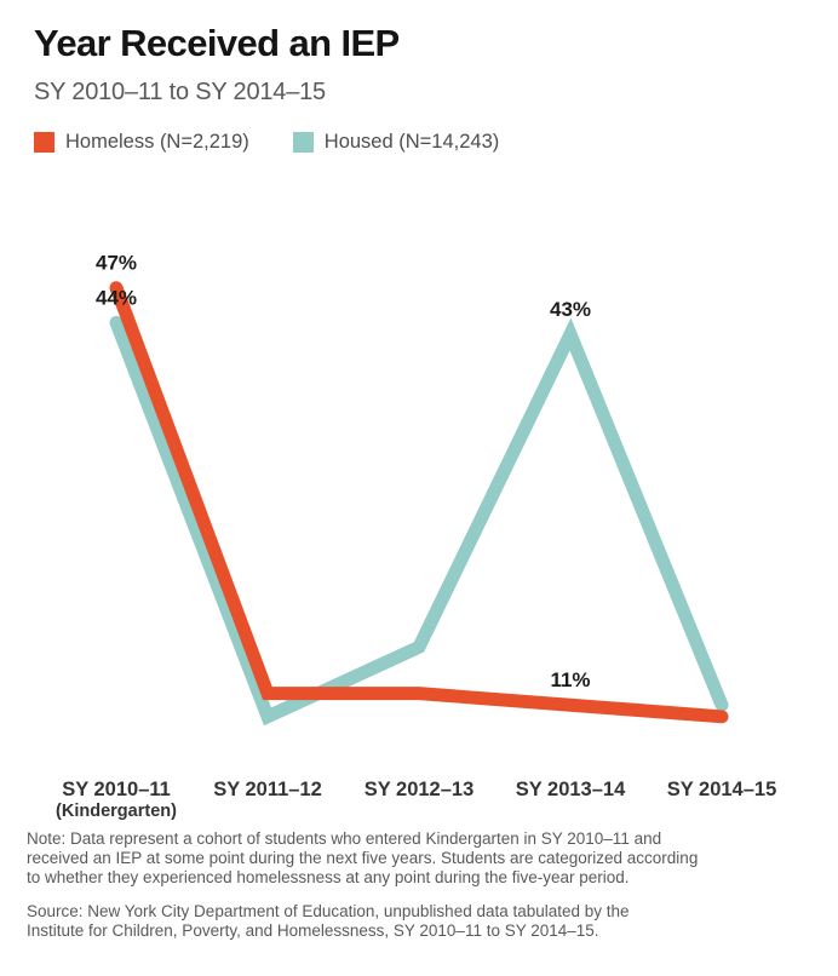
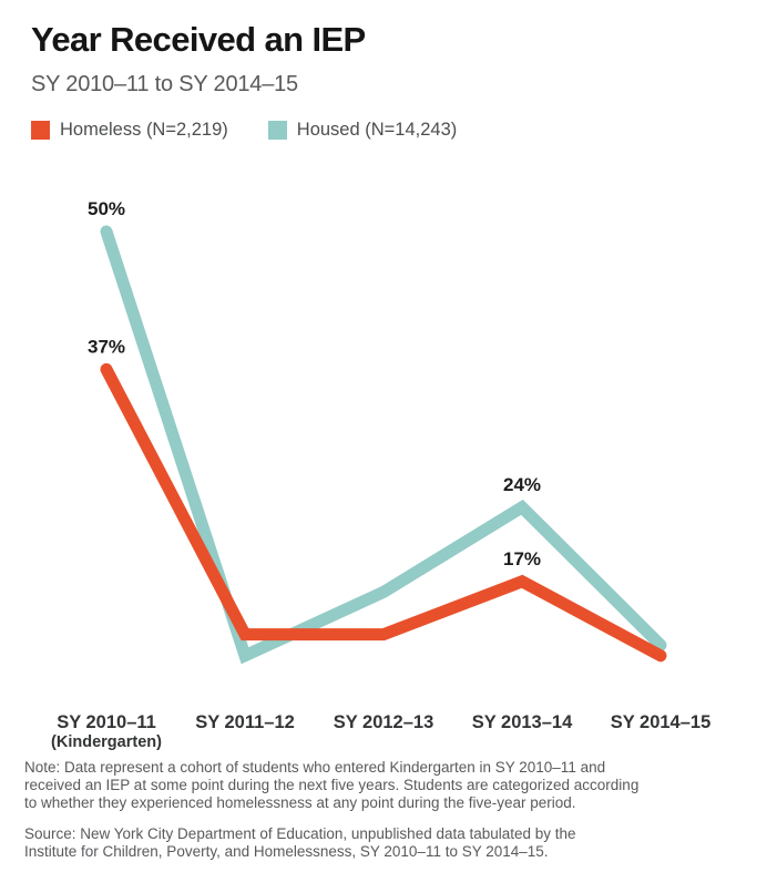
Homeless (N=2,219)/SY 2010–11: 47% -> 37%
Housed (N=14,243)/SY 2010–11: 44% -> 50%
Homeless (N=2,219)/SY 2013–14: 11% -> 17%
Housed (N=14,243)/SY 2013–14: 43% -> 24%
